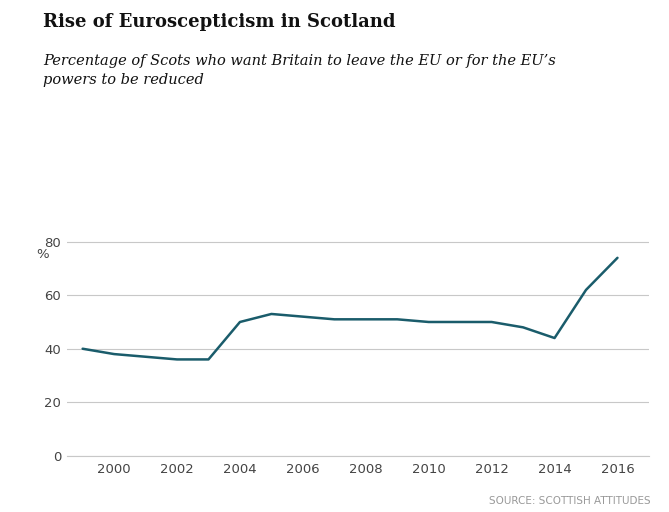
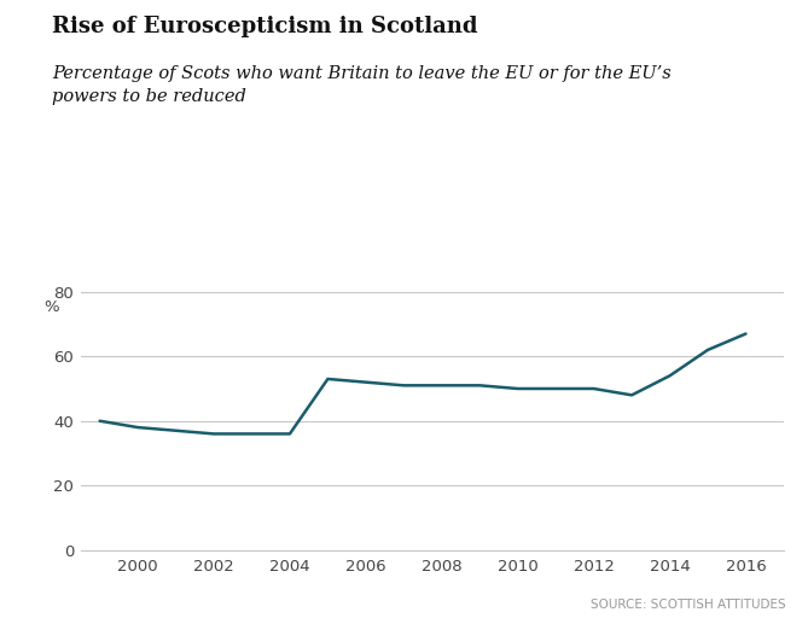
2004: 50 -> 36
2014: 44 -> 54
2016: 74 -> 67
